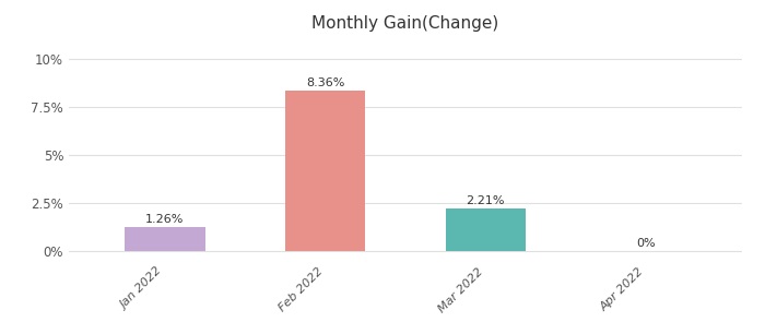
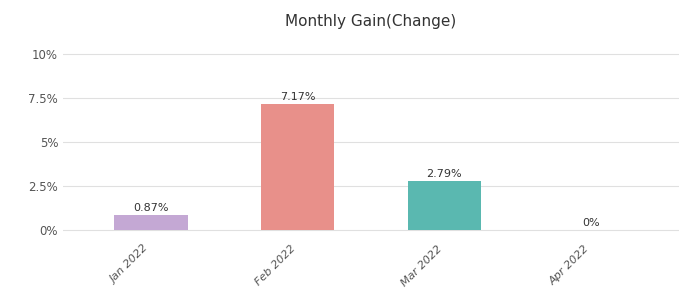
Jan 2022: 1.26% -> 0.87%
Feb 2022: 8.36% -> 7.17%
Mar 2022: 2.21% -> 2.79%
